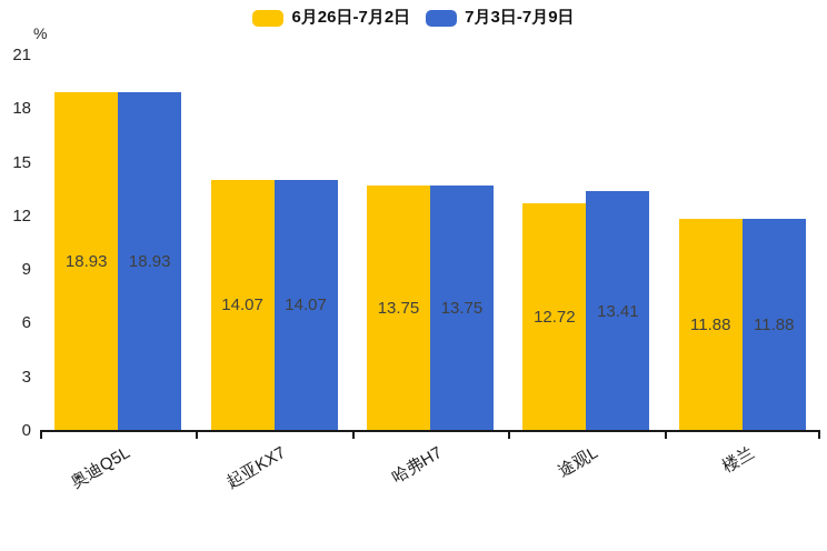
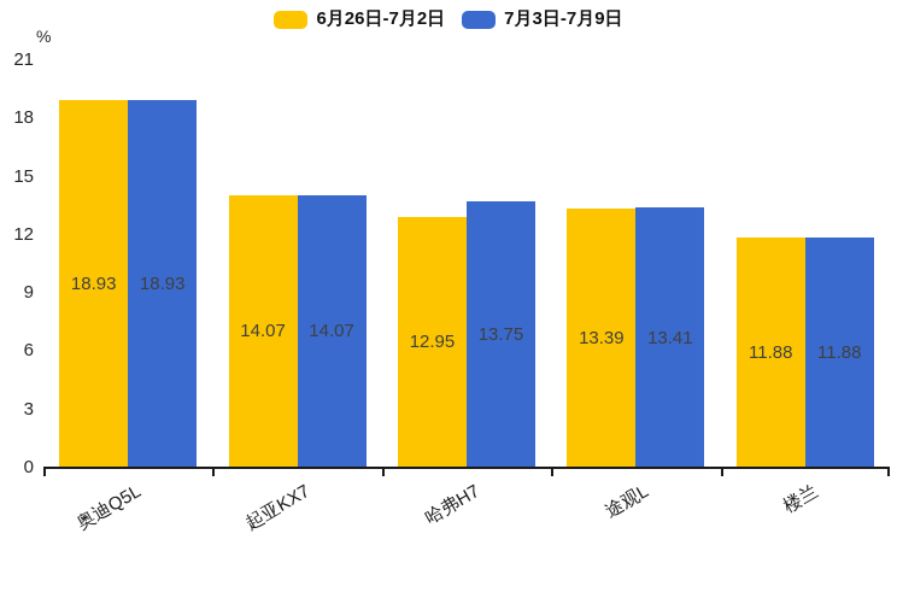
6月26日-7月2日/哈弗H7: 13.75 -> 12.95
6月26日-7月2日/途观L: 12.72 -> 13.39
